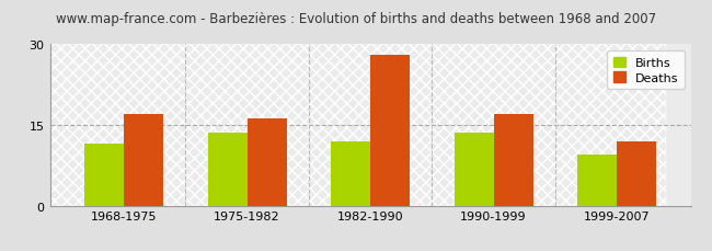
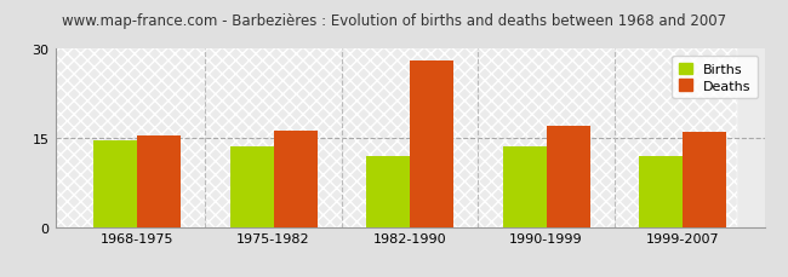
Births/1968-1975: 11.5 -> 14.5
Deaths/1968-1975: 17.0 -> 15.5
Births/1999-2007: 9.5 -> 12.0
Deaths/1999-2007: 12.0 -> 16.0
